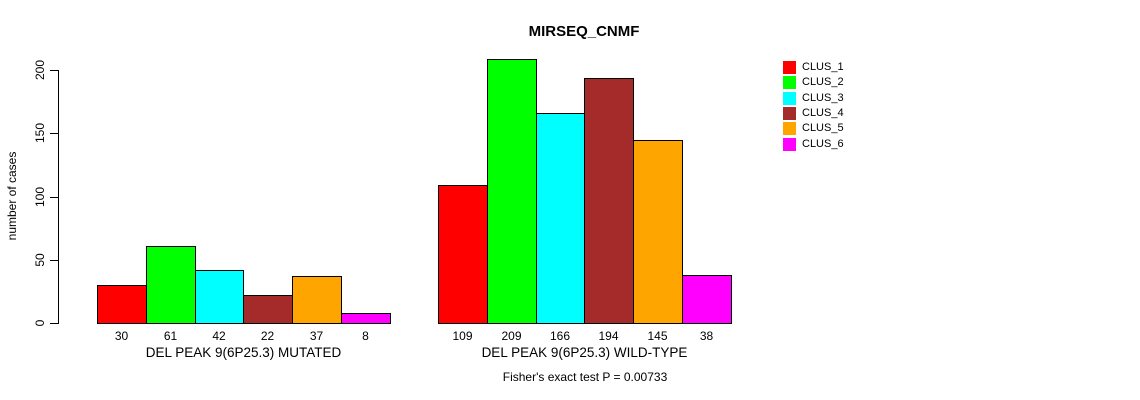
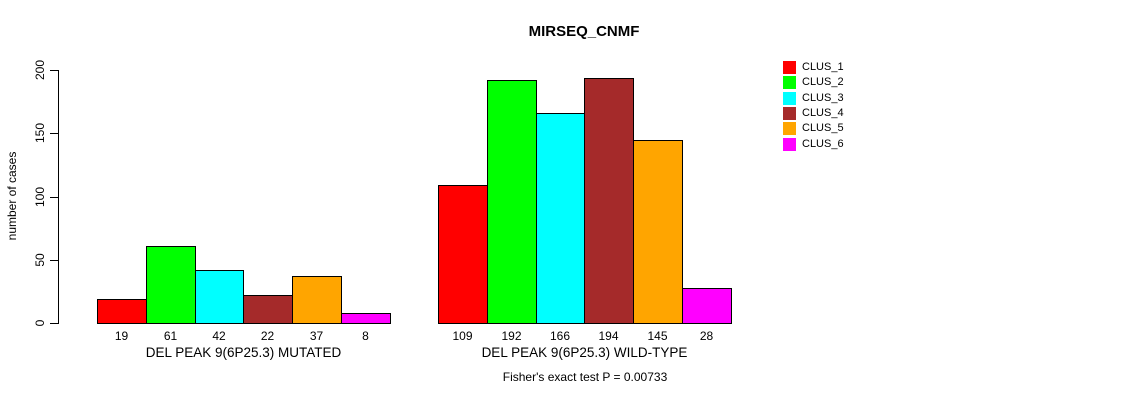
CLUS_1/DEL PEAK 9(6P25.3) MUTATED: 30 -> 19
CLUS_2/DEL PEAK 9(6P25.3) WILD-TYPE: 209 -> 192
CLUS_6/DEL PEAK 9(6P25.3) WILD-TYPE: 38 -> 28
